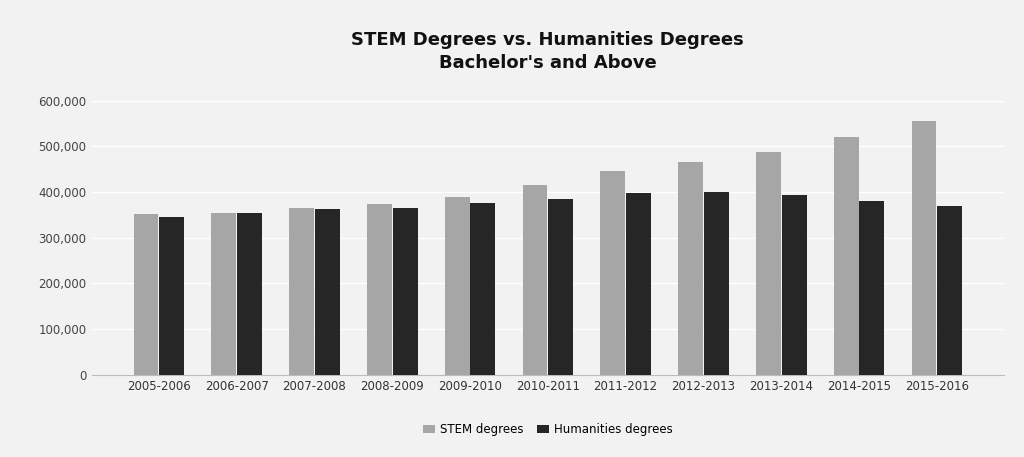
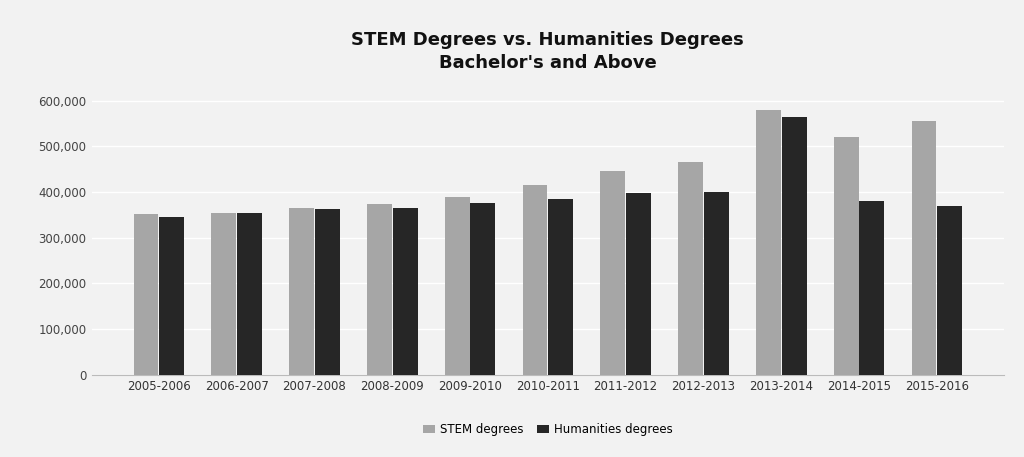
STEM degrees/2013-2014: 488,000 -> 580,000
Humanities degrees/2013-2014: 393,000 -> 565,000
